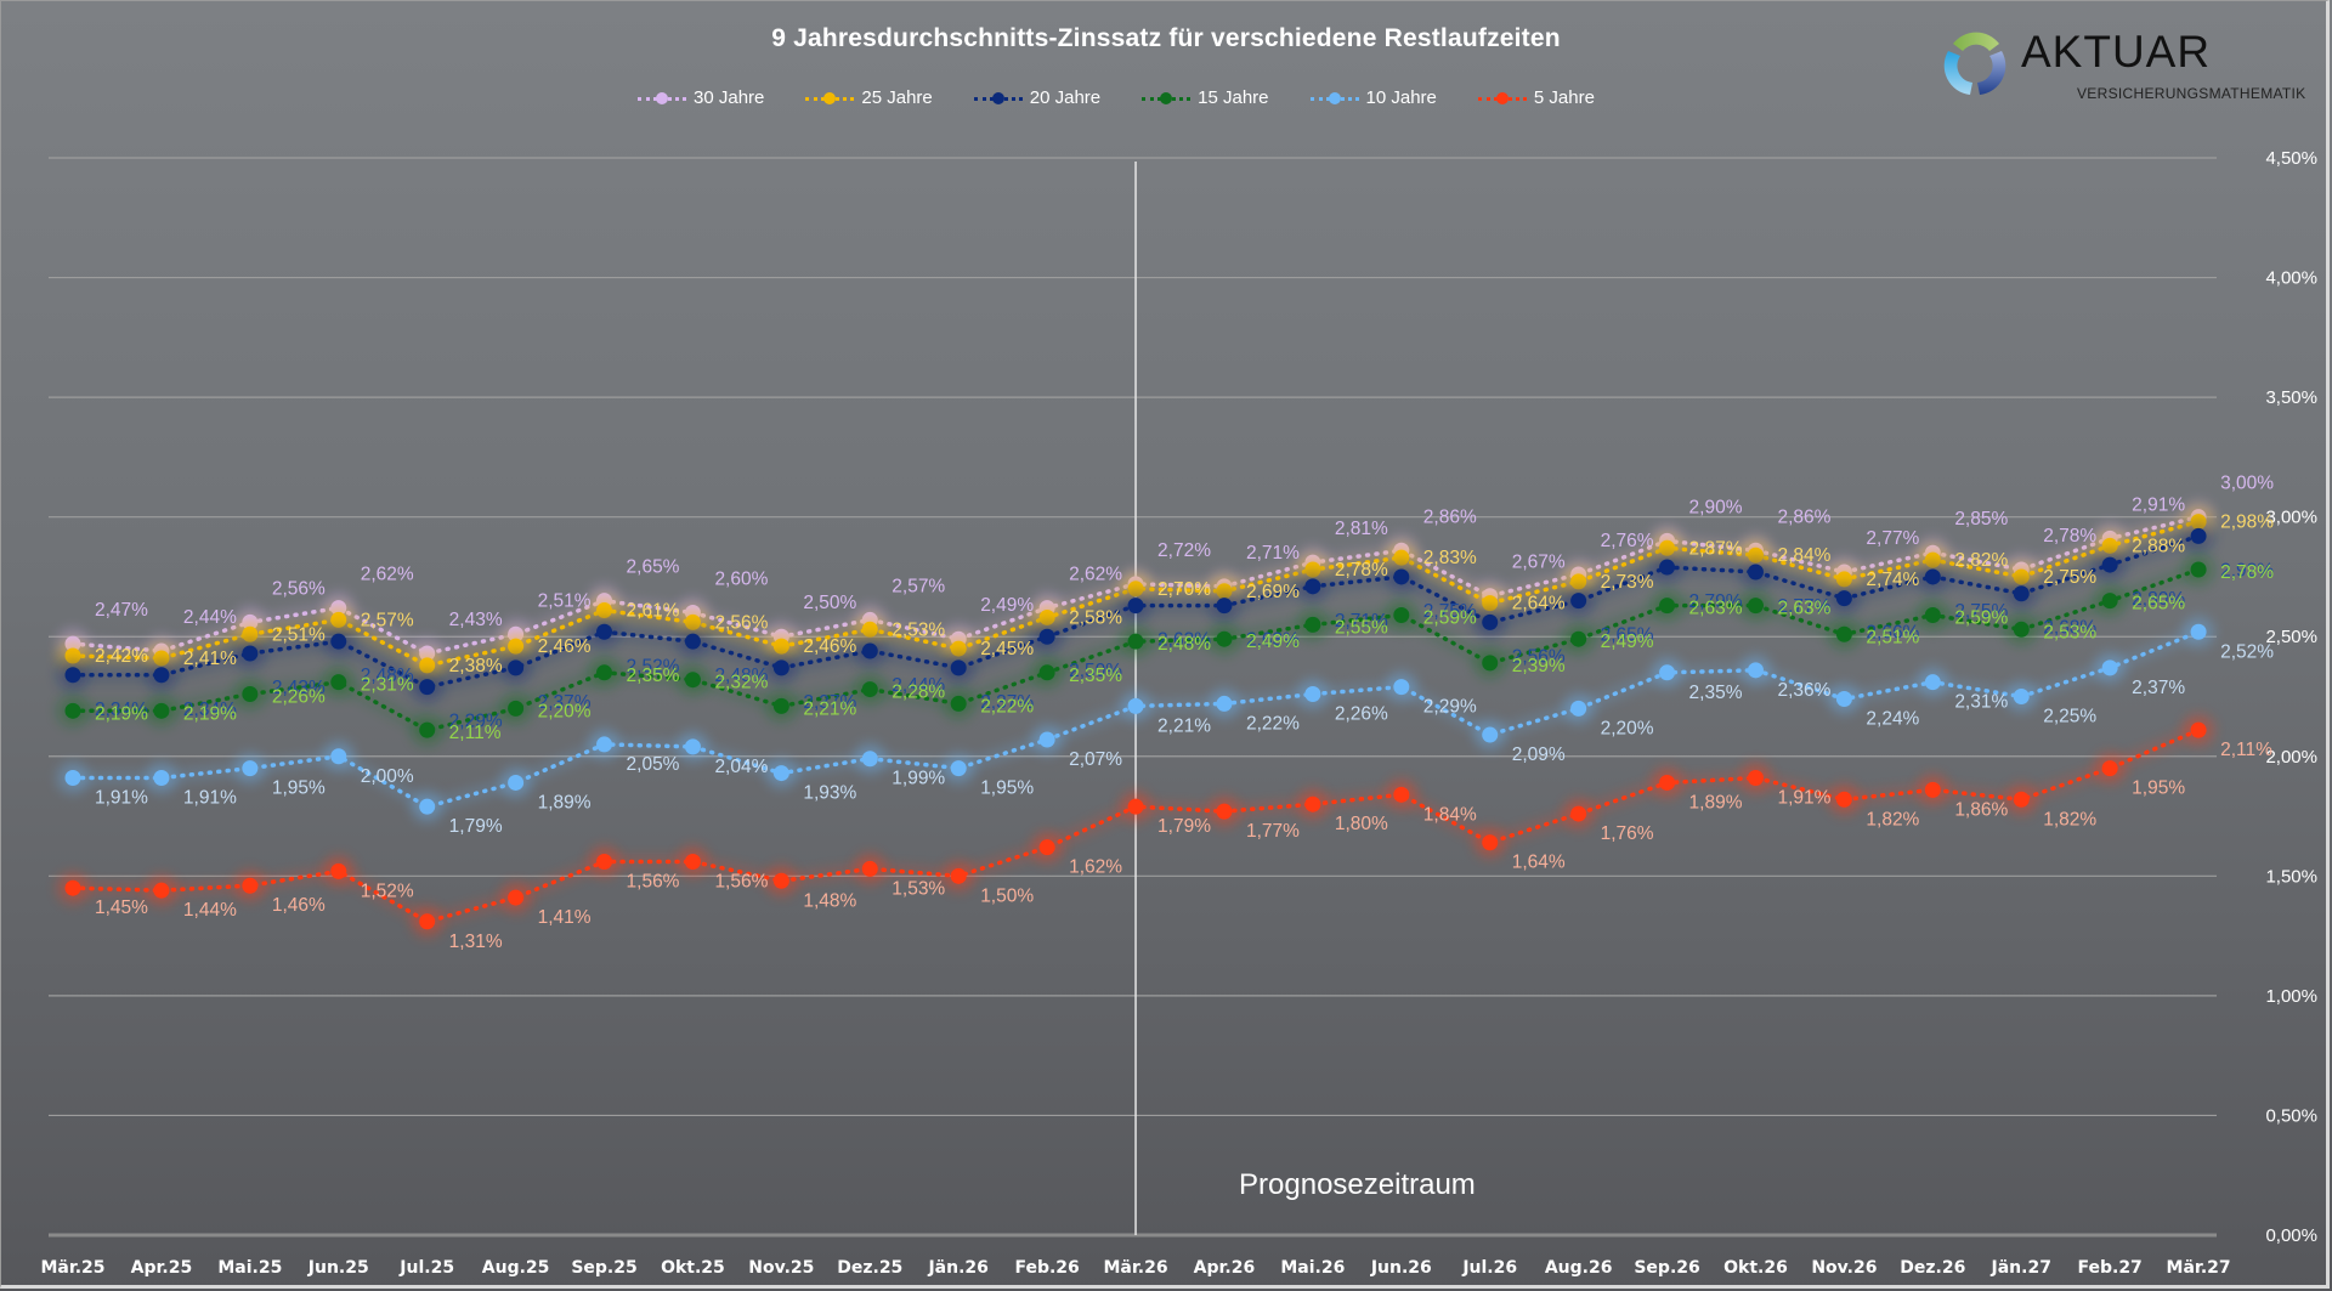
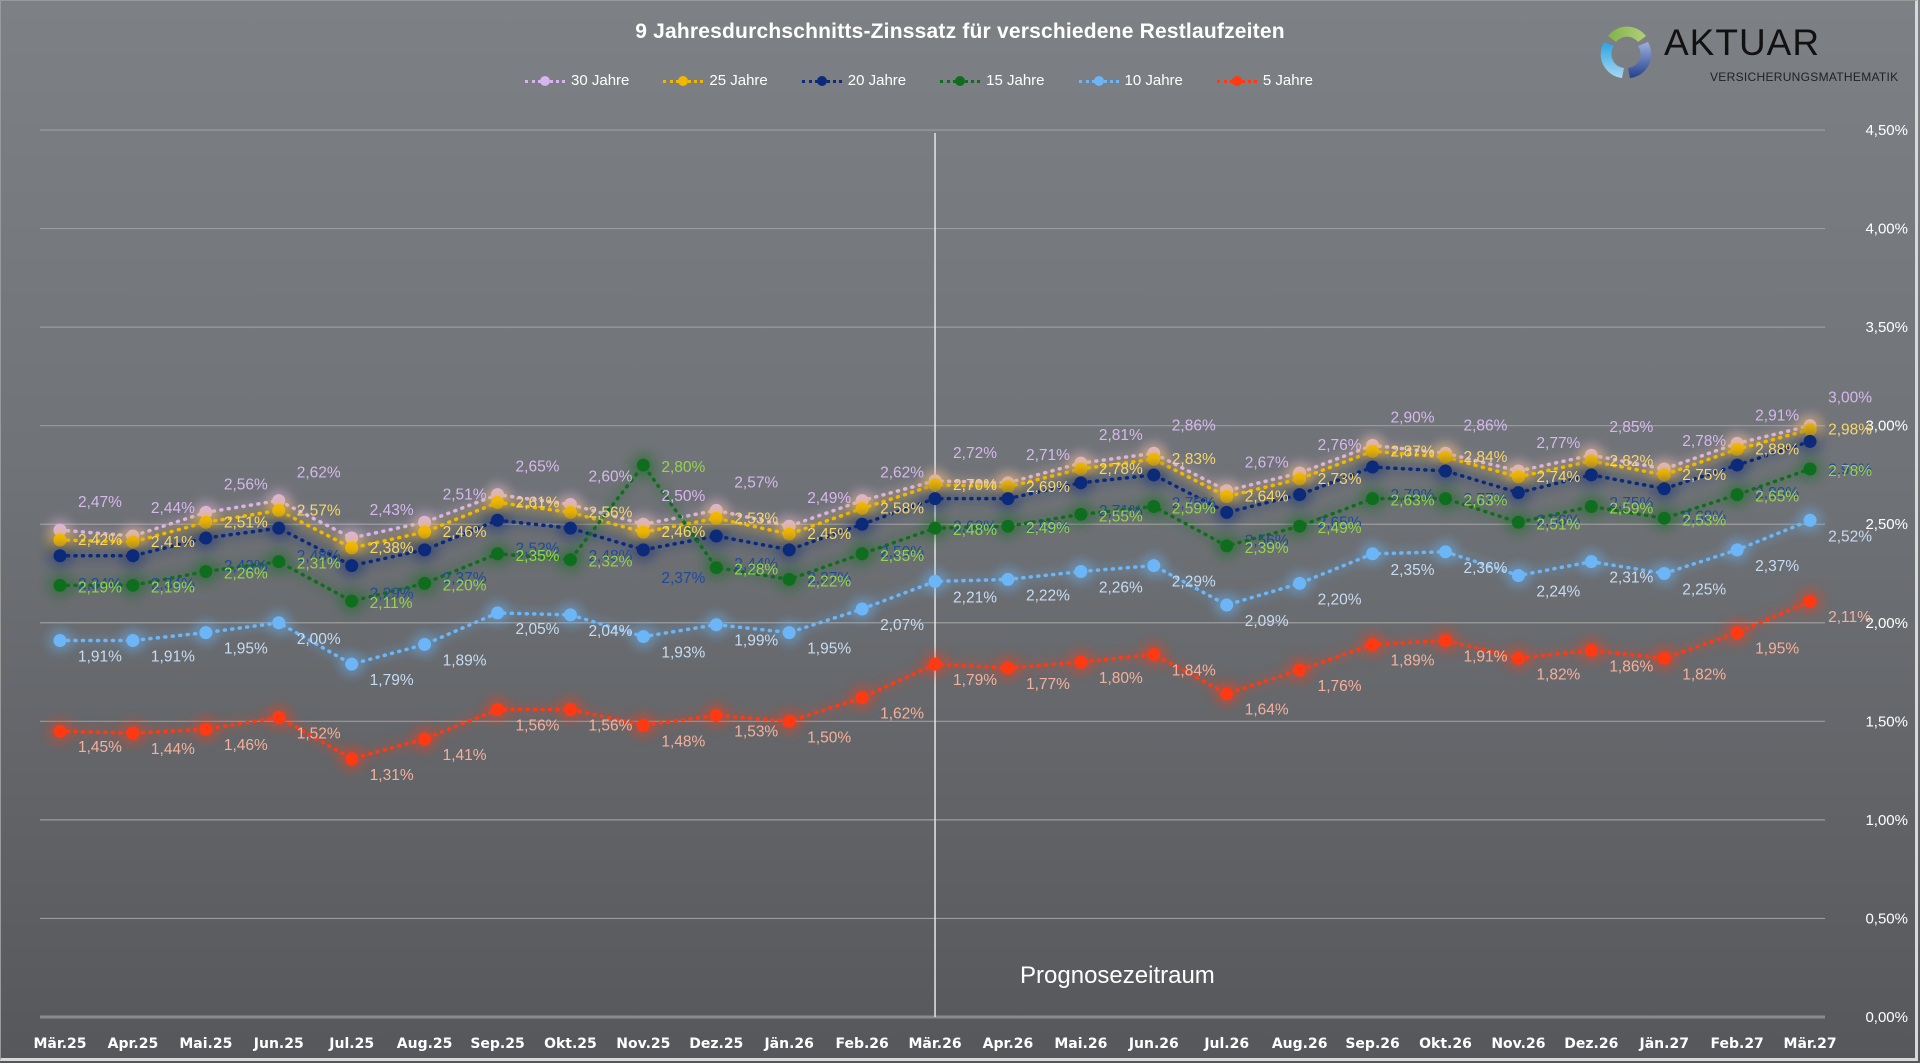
15 Jahre/Nov.25: 2,21% -> 2,80%
